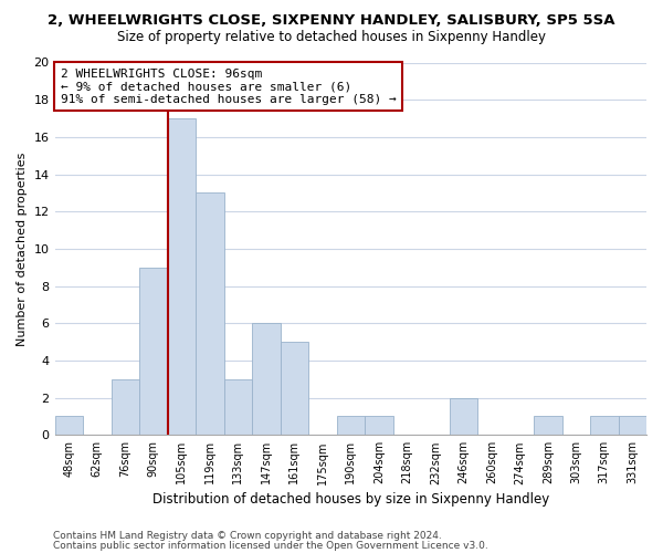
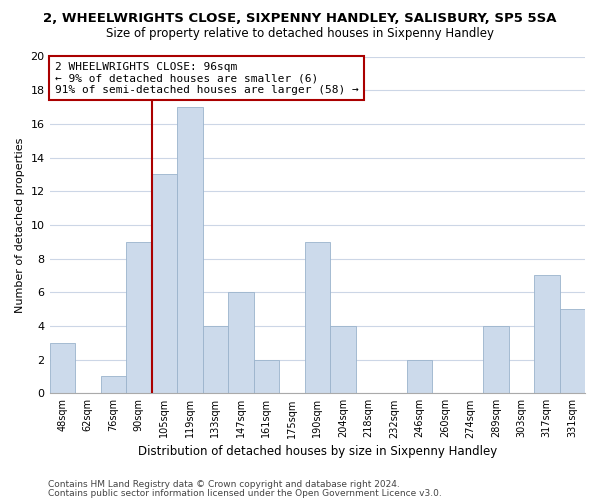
48sqm: 1 -> 3
76sqm: 3 -> 1
105sqm: 17 -> 13
119sqm: 13 -> 17
133sqm: 3 -> 4
161sqm: 5 -> 2
190sqm: 1 -> 9
204sqm: 1 -> 4
289sqm: 1 -> 4
317sqm: 1 -> 7
331sqm: 1 -> 5
